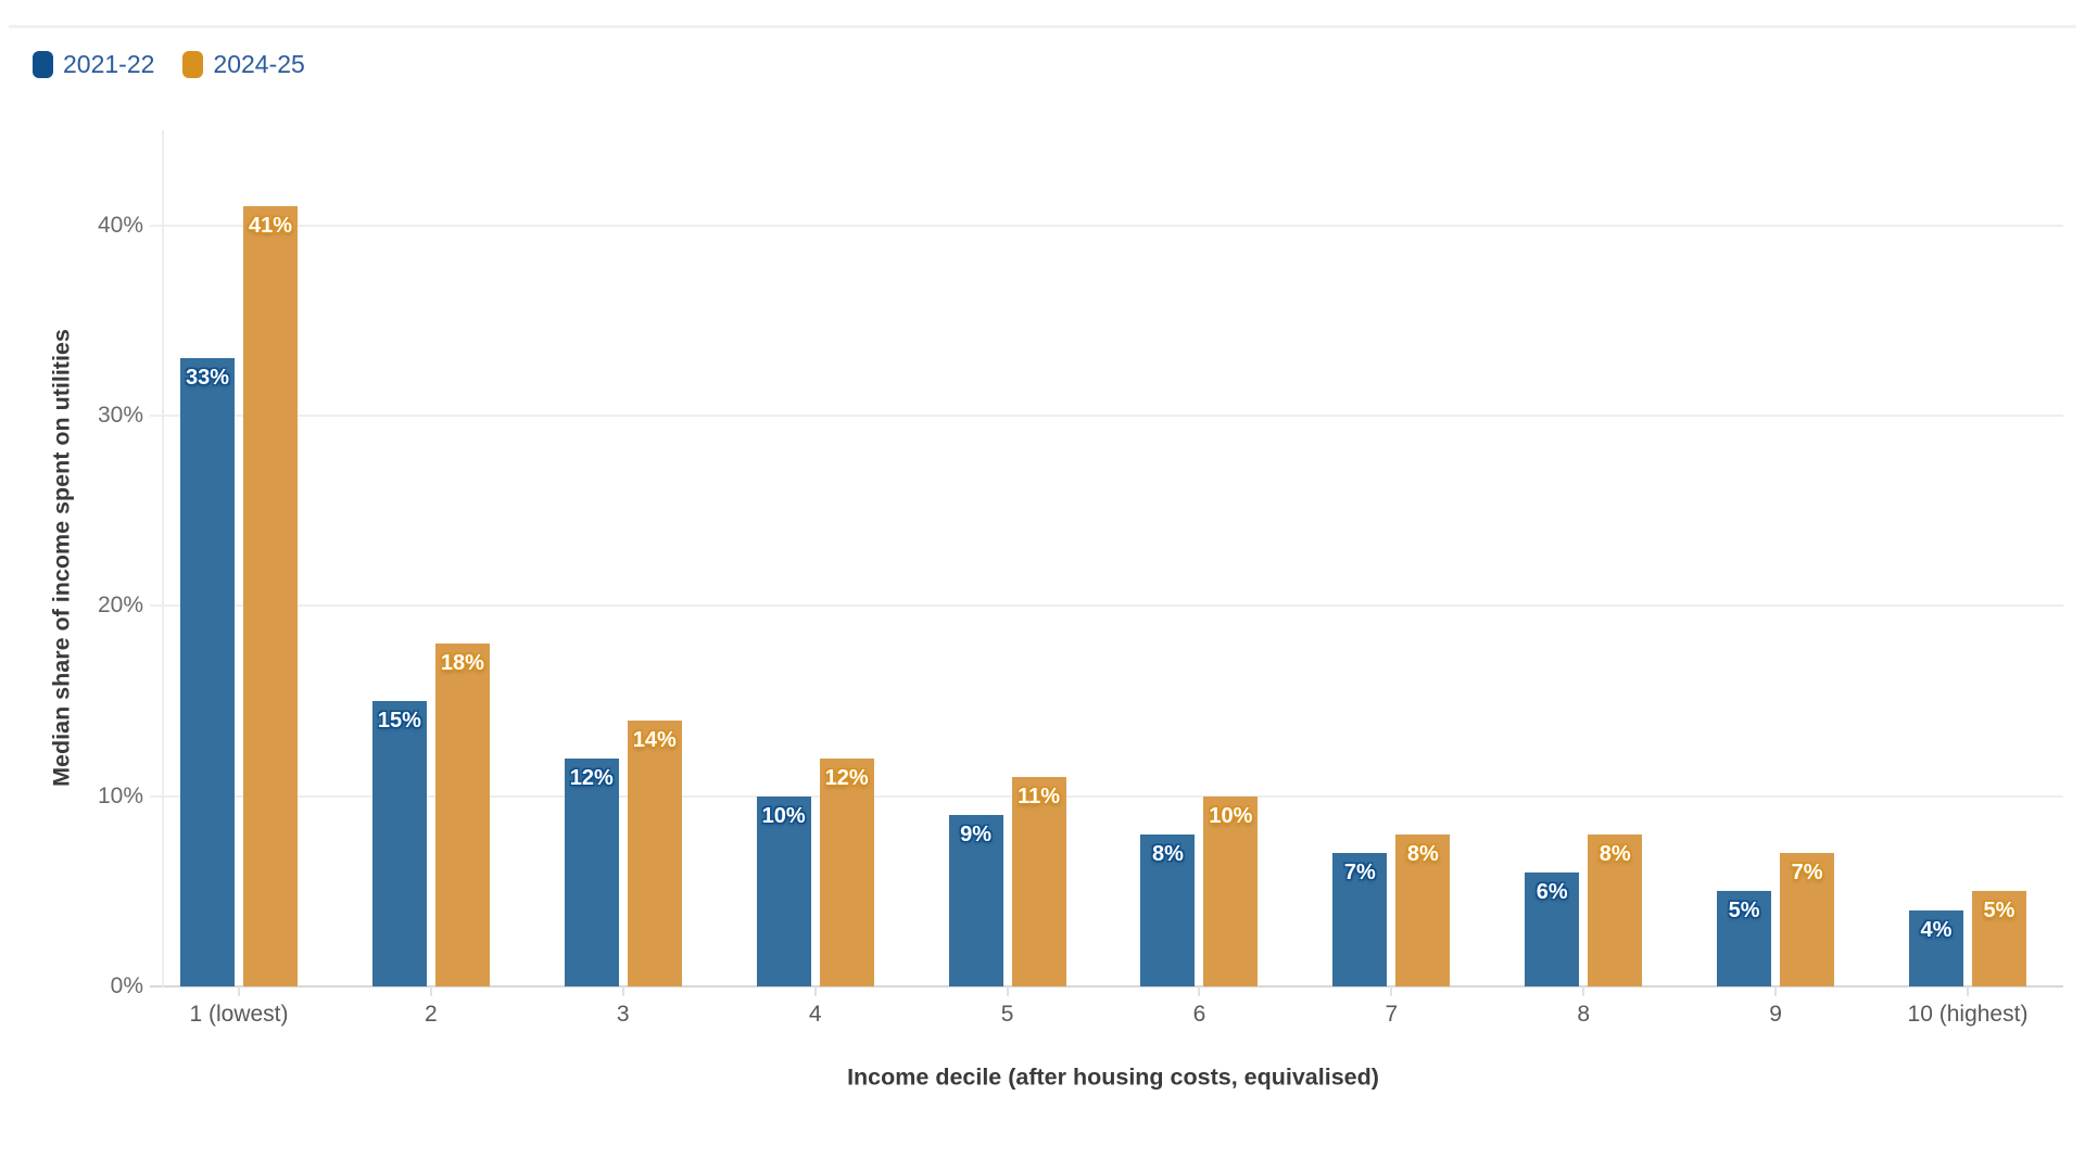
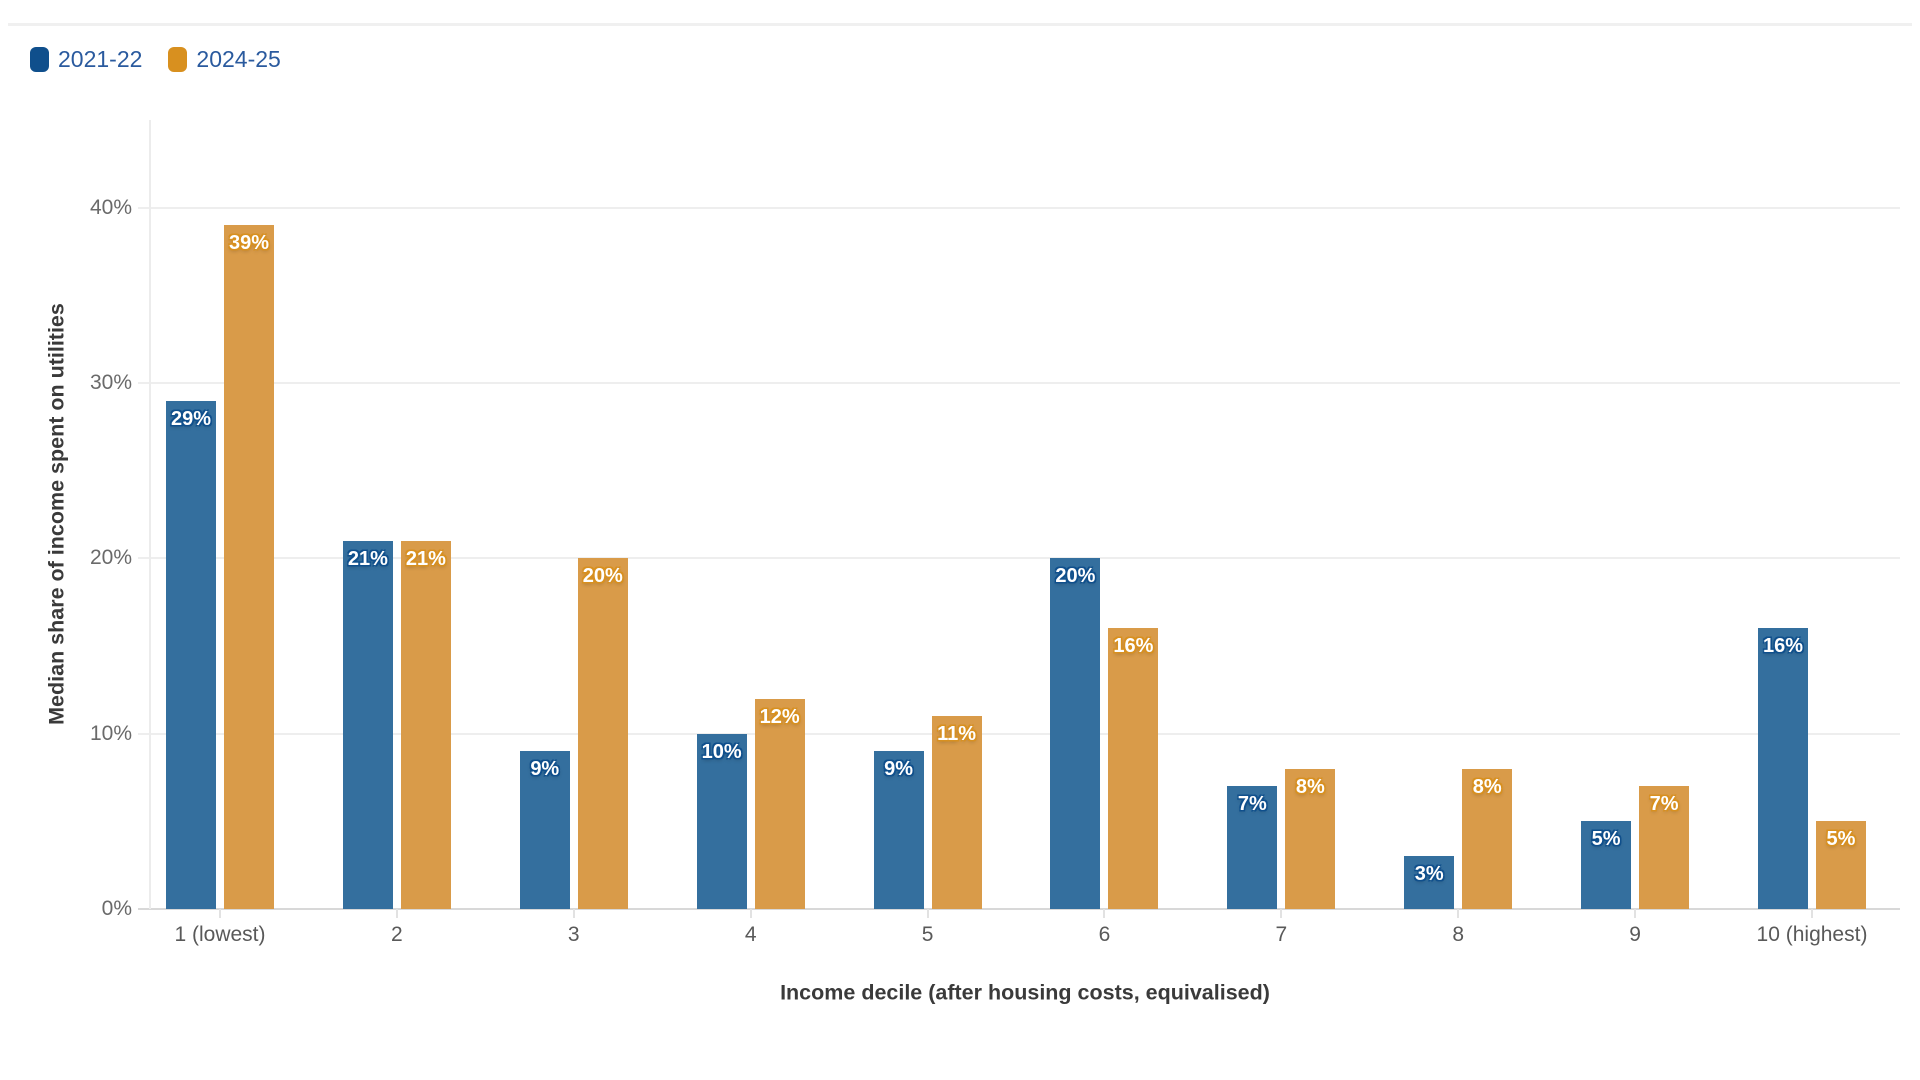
2021-22/1 (lowest): 33% -> 29%
2024-25/1 (lowest): 41% -> 39%
2021-22/2: 15% -> 21%
2024-25/2: 18% -> 21%
2021-22/3: 12% -> 9%
2024-25/3: 14% -> 20%
2021-22/6: 8% -> 20%
2024-25/6: 10% -> 16%
2021-22/8: 6% -> 3%
2021-22/10 (highest): 4% -> 16%
